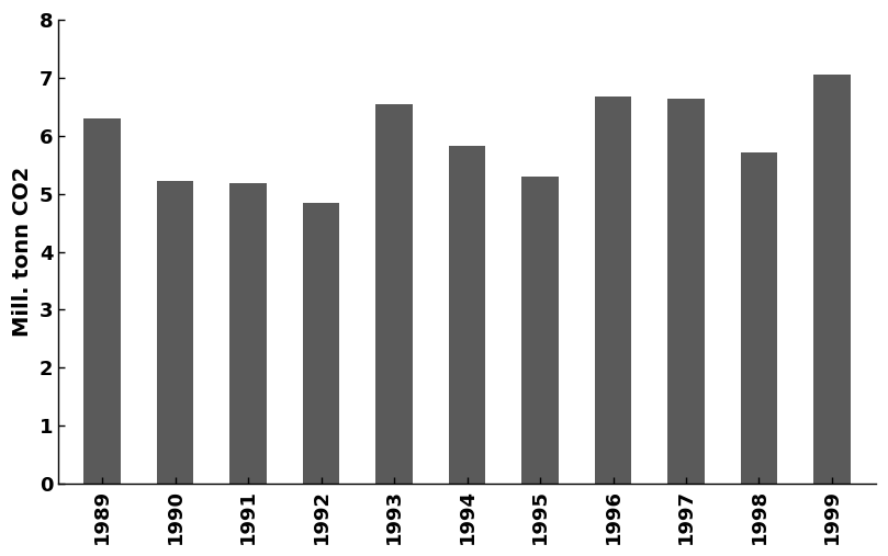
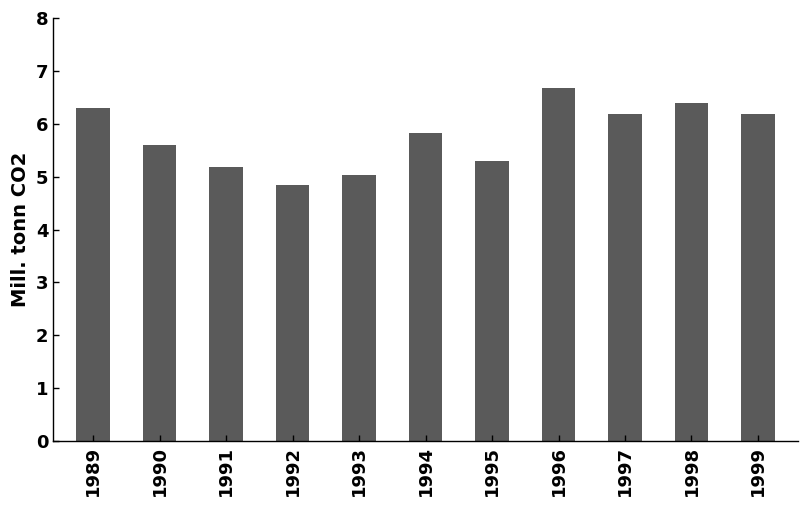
1990: 5.22 -> 5.60
1993: 6.54 -> 5.03
1997: 6.64 -> 6.18
1998: 5.72 -> 6.40
1999: 7.06 -> 6.18
